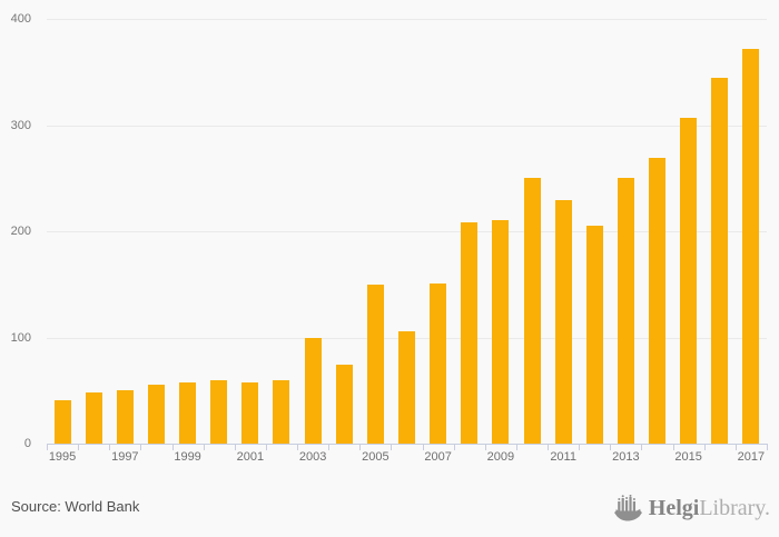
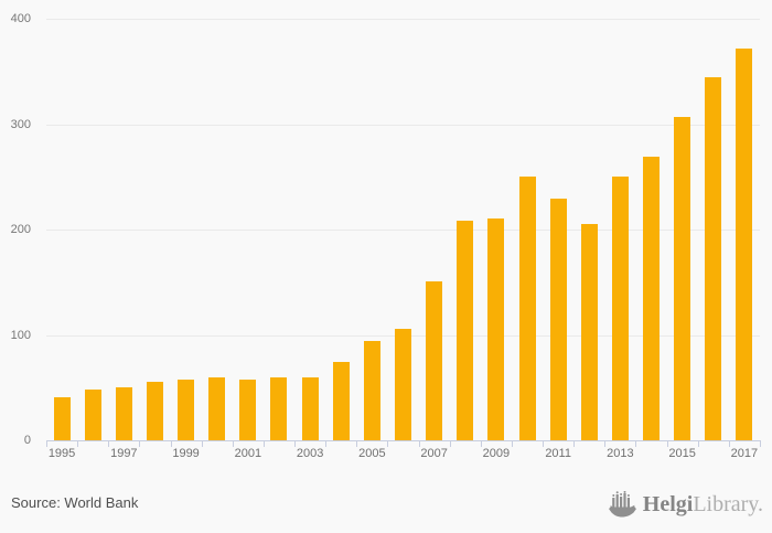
2003: 100 -> 60
2005: 150 -> 90
